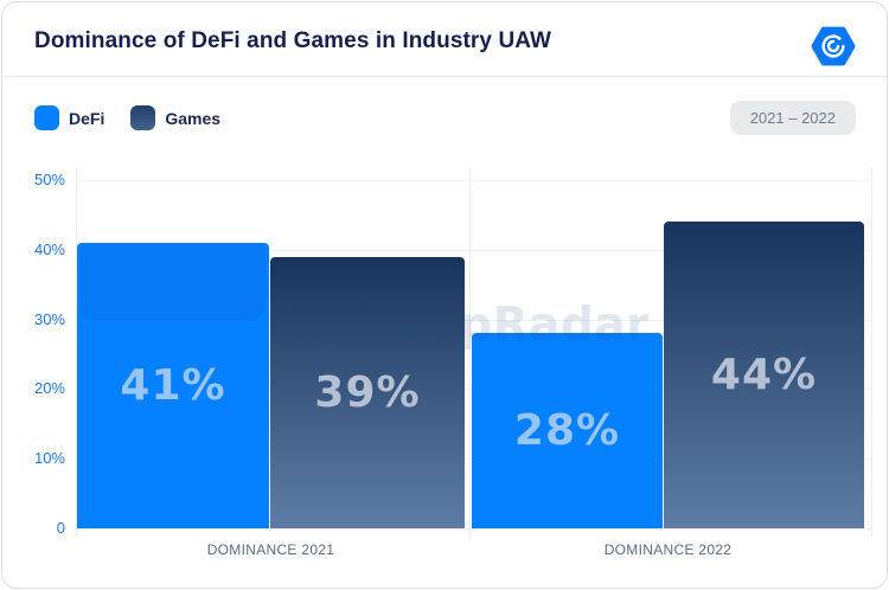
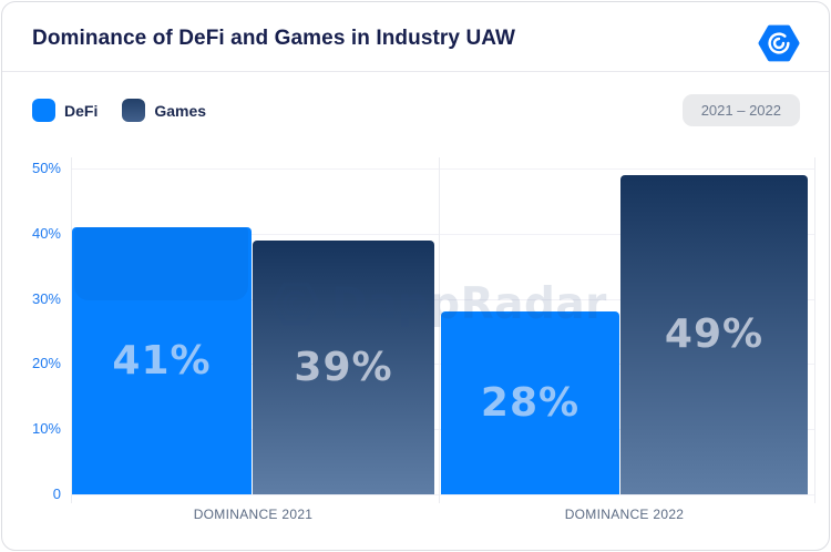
Games/DOMINANCE 2022: 44% -> 49%
